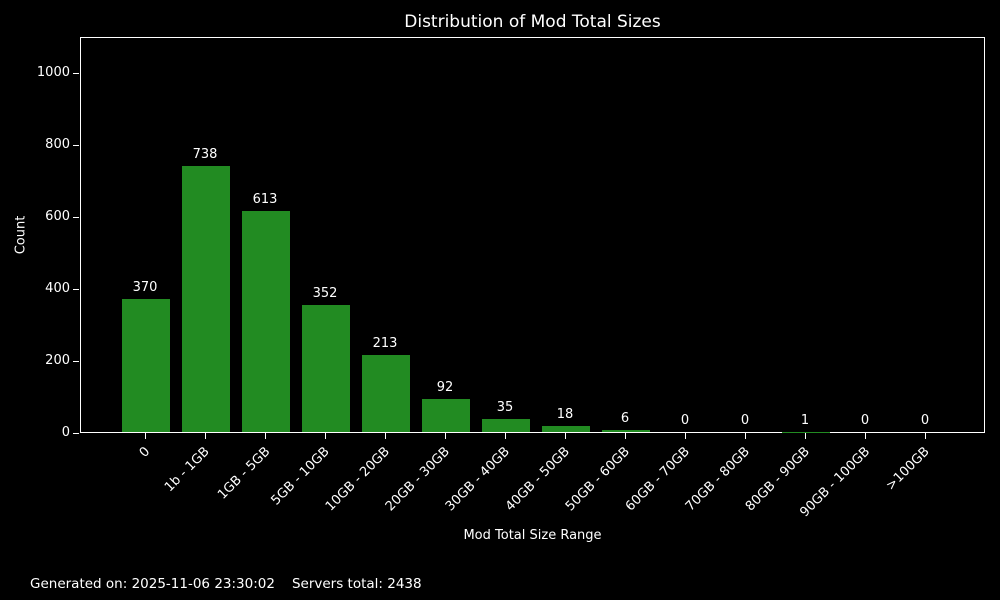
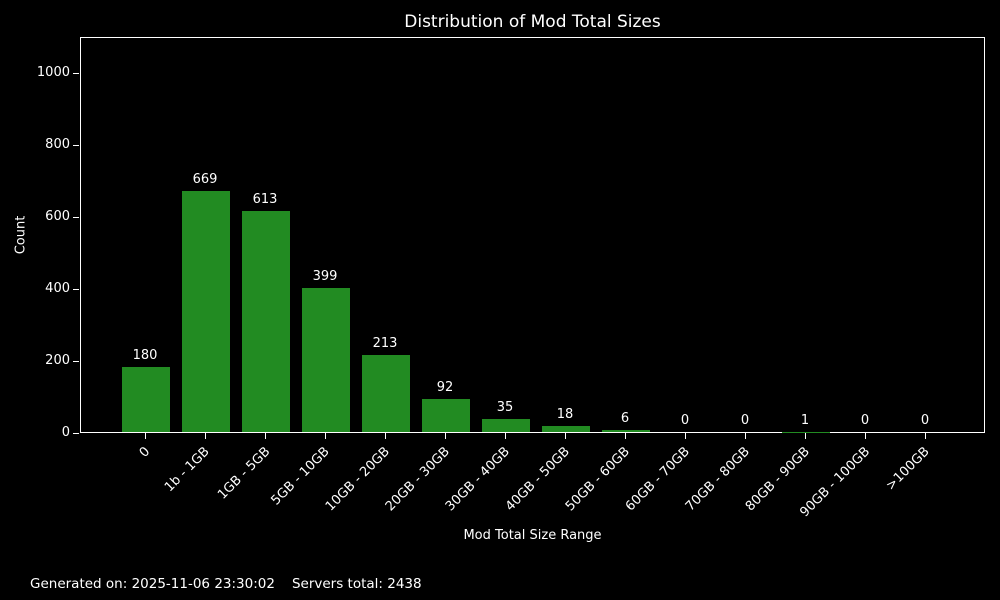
0: 370 -> 180
1b - 1GB: 738 -> 669
5GB - 10GB: 352 -> 399
